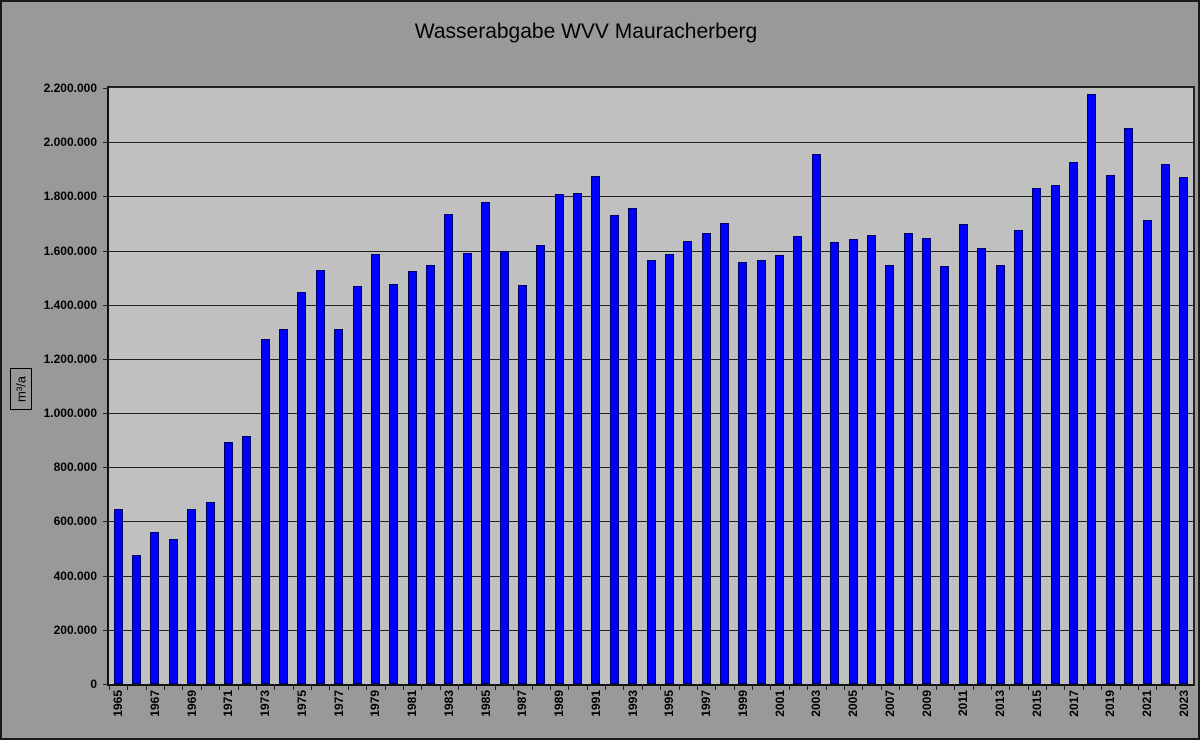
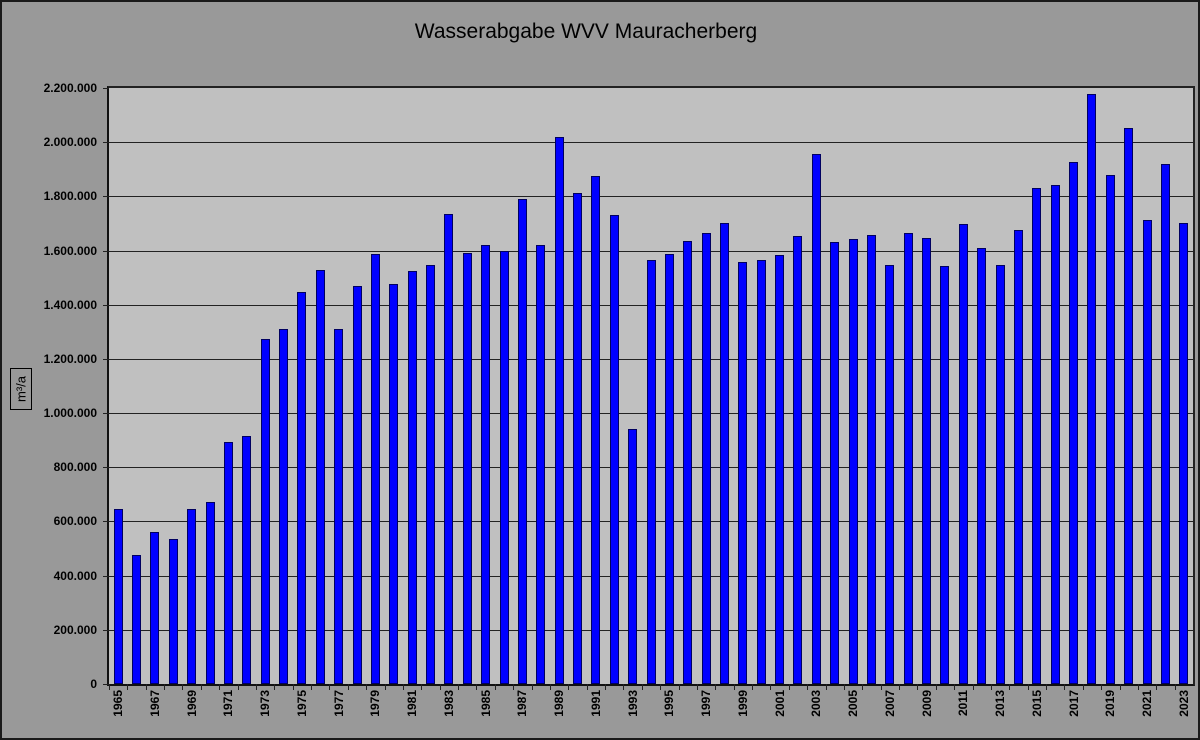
1985: 1780000 -> 1620000
1987: 1470000 -> 1790000
1989: 1810000 -> 2020000
1993: 1760000 -> 940000
2023: 1870000 -> 1700000
